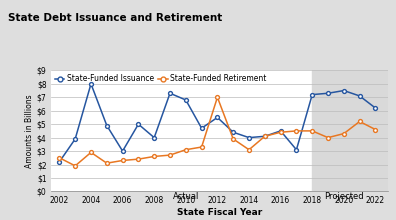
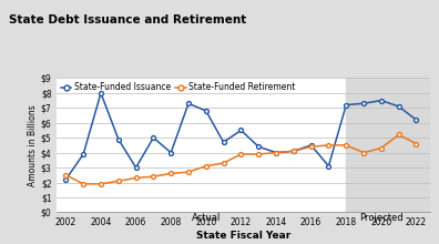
State-Funded Retirement/2004: $2.9 -> $1.9
State-Funded Retirement/2012: $7.0 -> $3.9
State-Funded Retirement/2014: $3.1 -> $4.0
